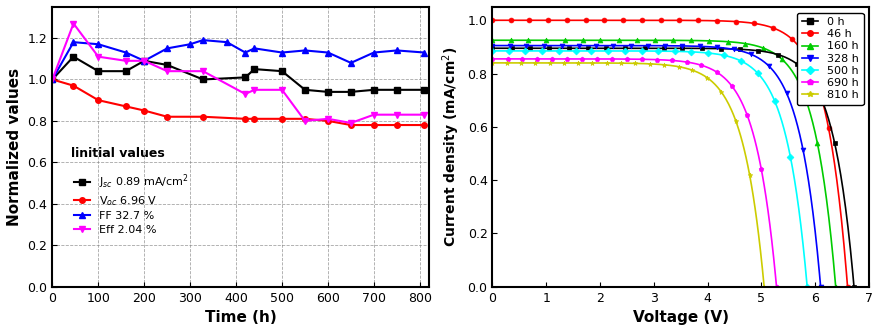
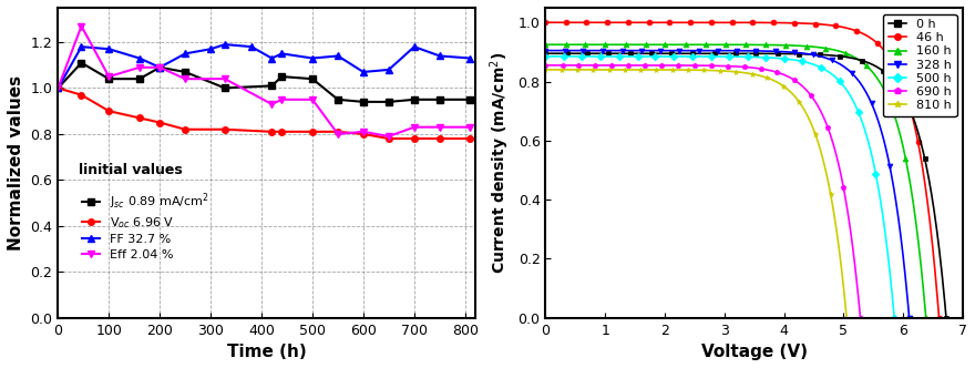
Eff 2.04 %/100: 1.11 -> 1.05
FF 32.7 %/600: 1.13 -> 1.07
FF 32.7 %/700: 1.13 -> 1.18
